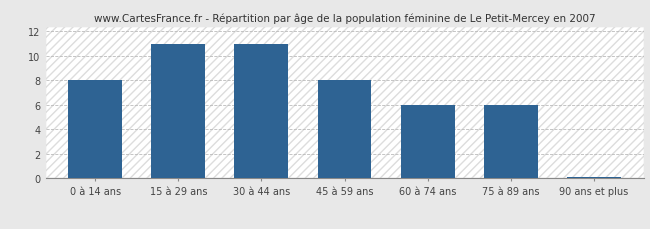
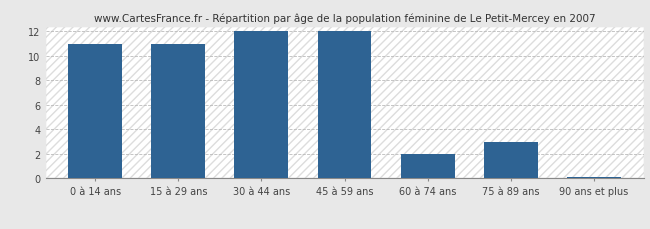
0 à 14 ans: 8.0 -> 11.0
30 à 44 ans: 11.0 -> 12.0
45 à 59 ans: 8.0 -> 12.0
60 à 74 ans: 6.0 -> 2.0
75 à 89 ans: 6.0 -> 3.0
